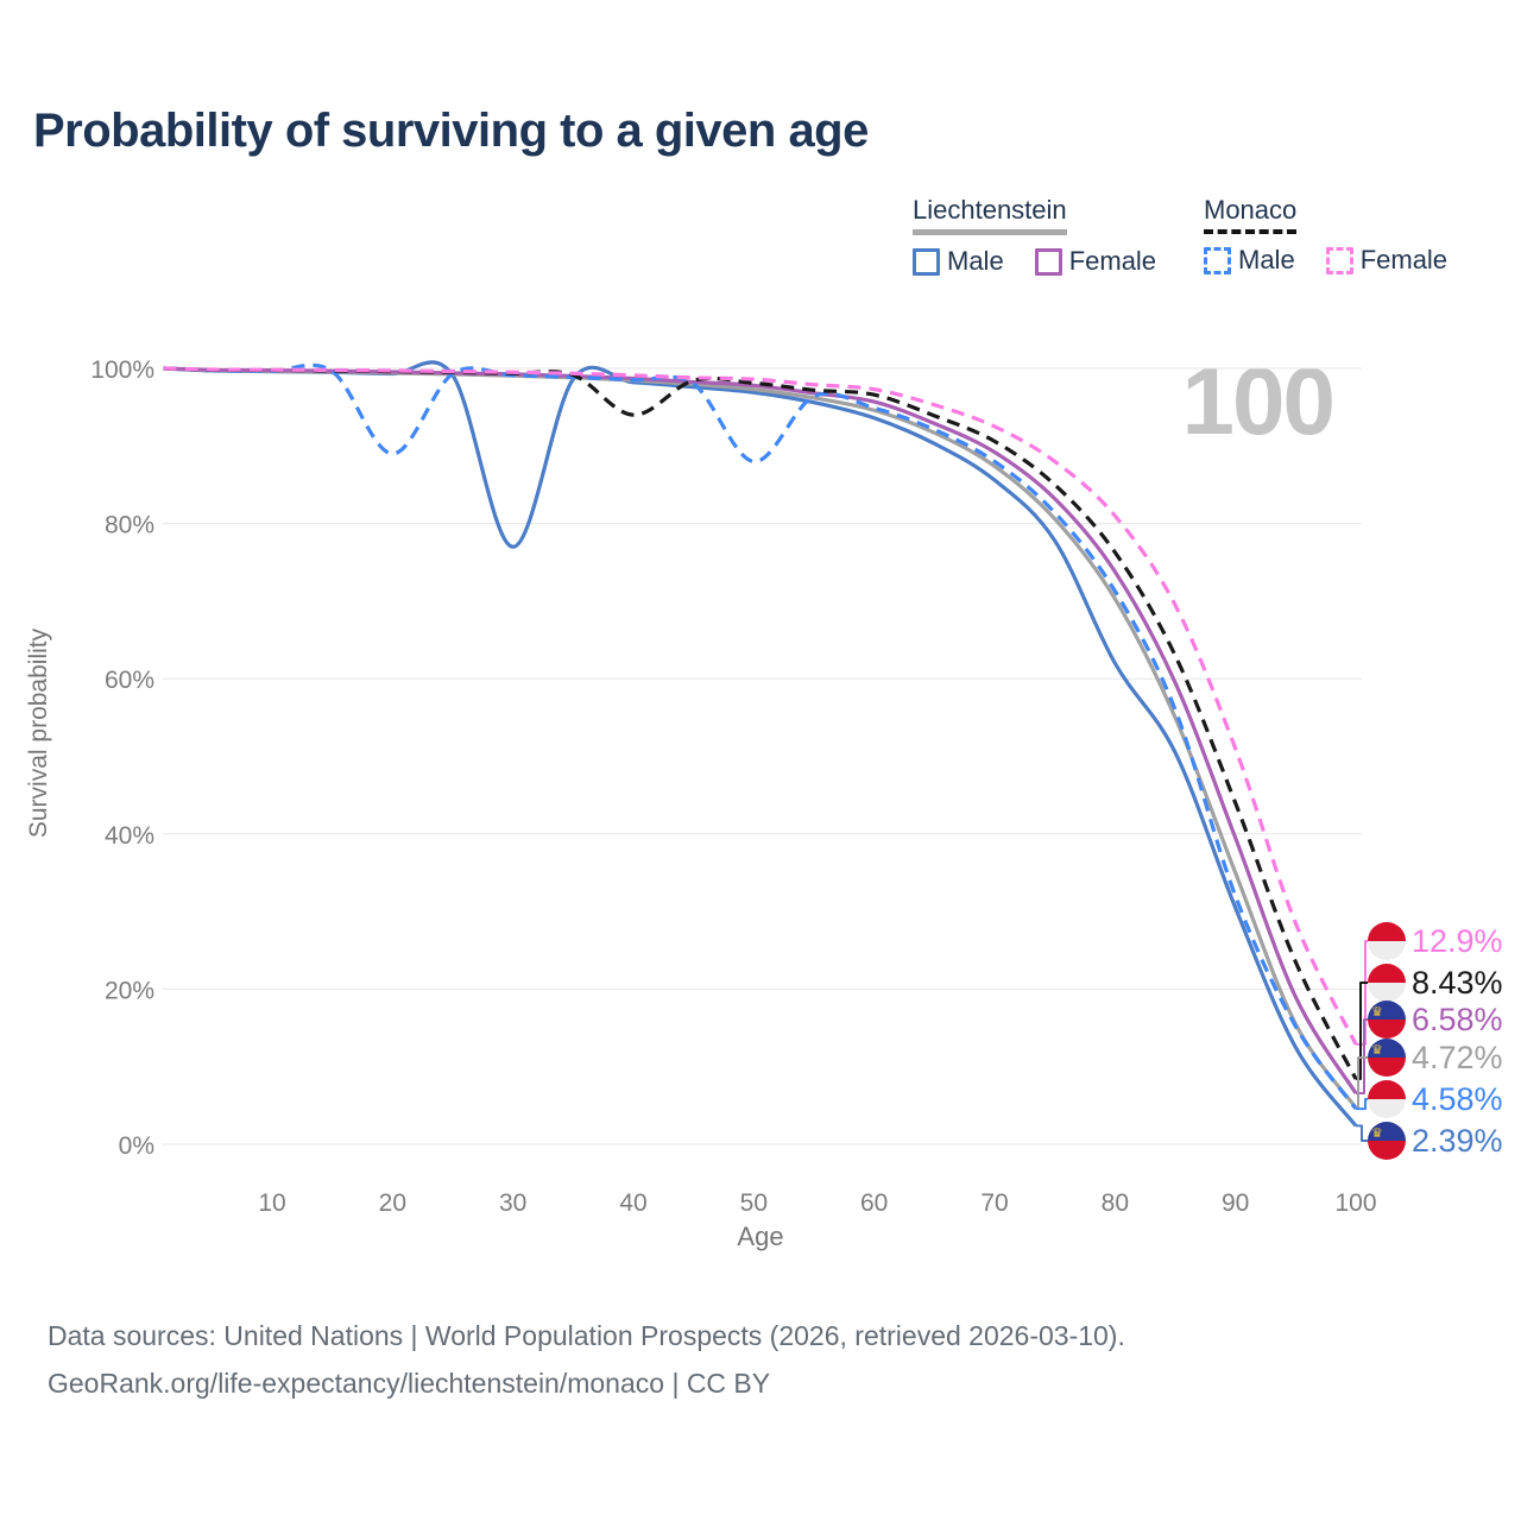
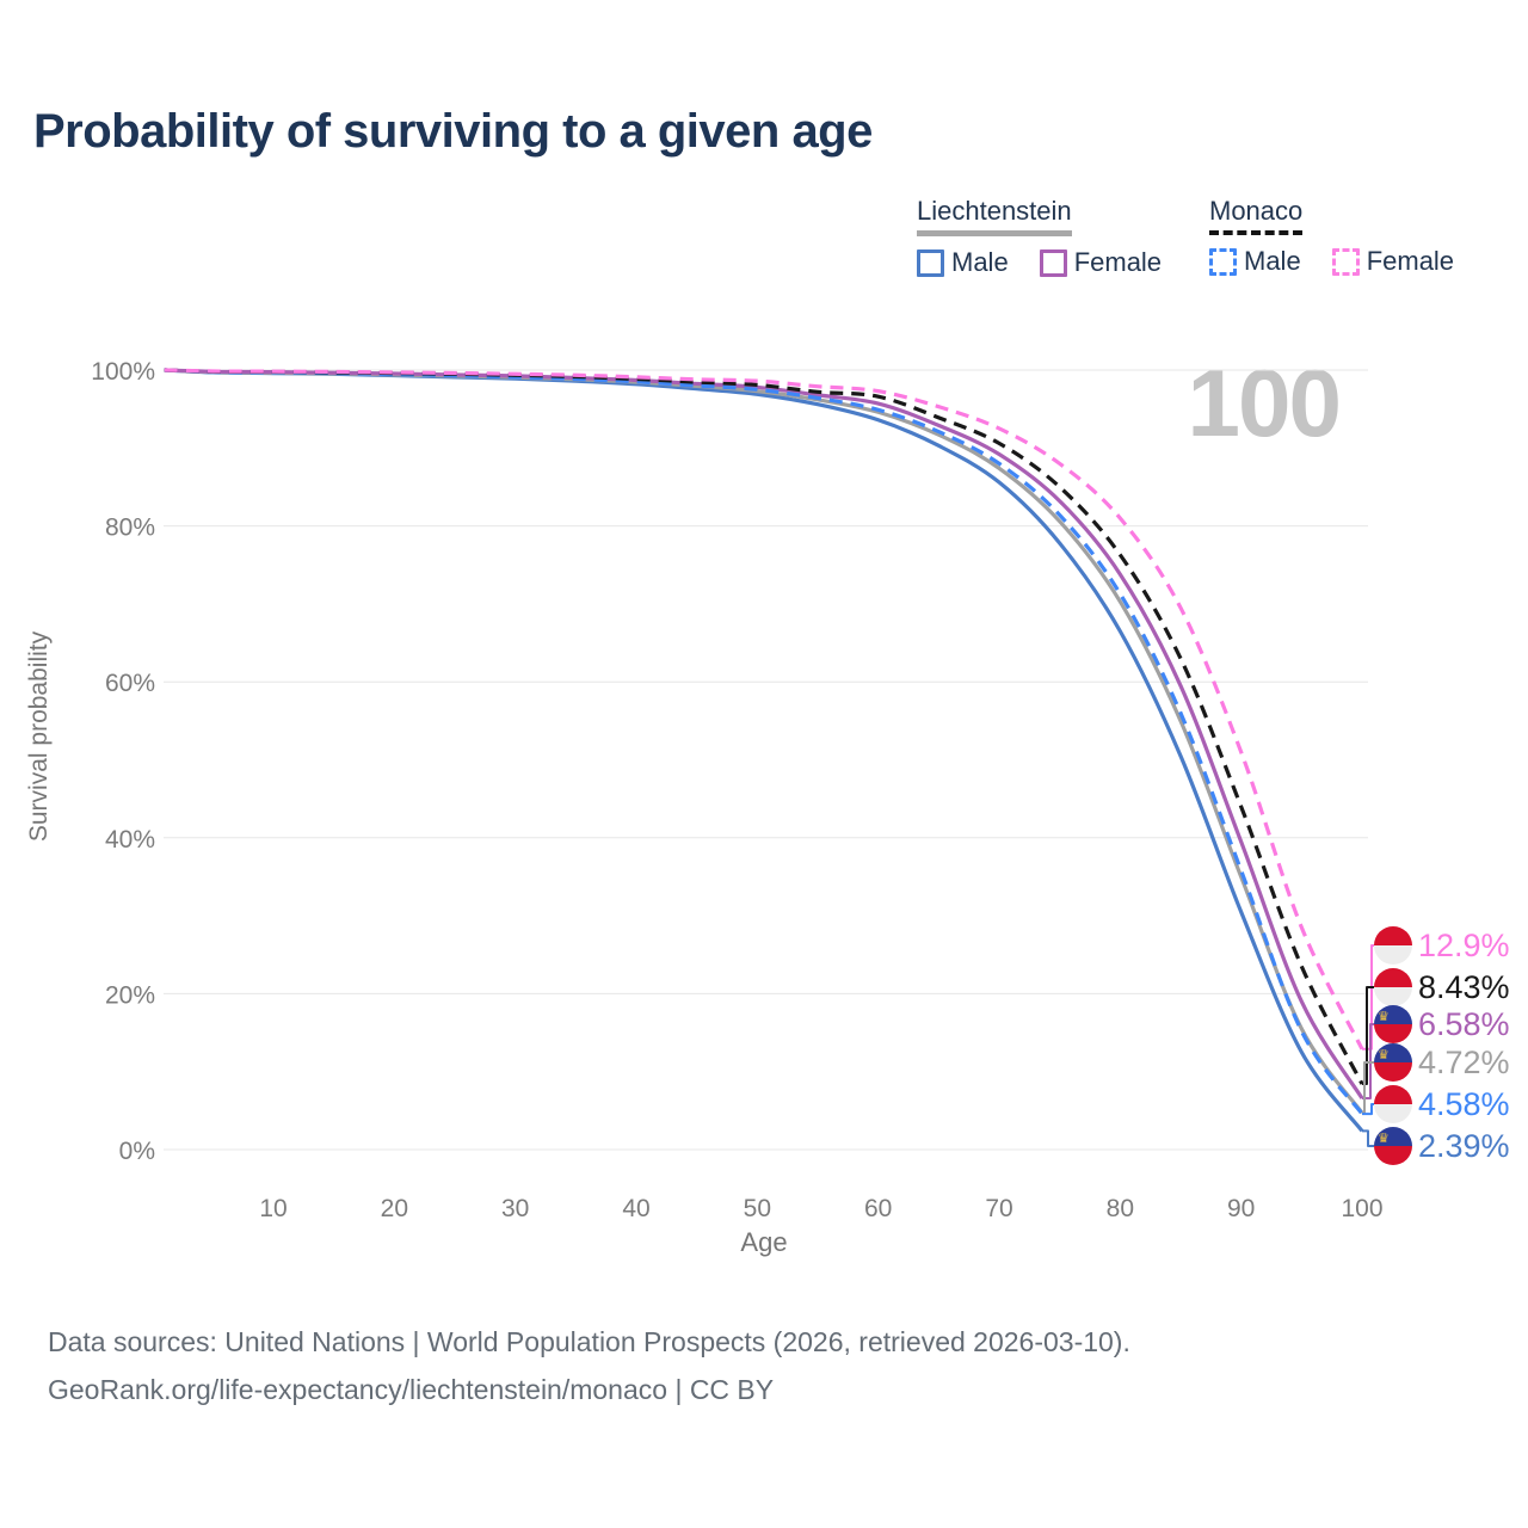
Monaco Male/20: 89% -> 99%
Liechtenstein Male/30: 77% -> 99%
Monaco/40: 94% -> 99%
Monaco Male/50: 88% -> 98%
Liechtenstein Male/80: 62% -> 66%
Monaco Male/90: 32% -> 36%
